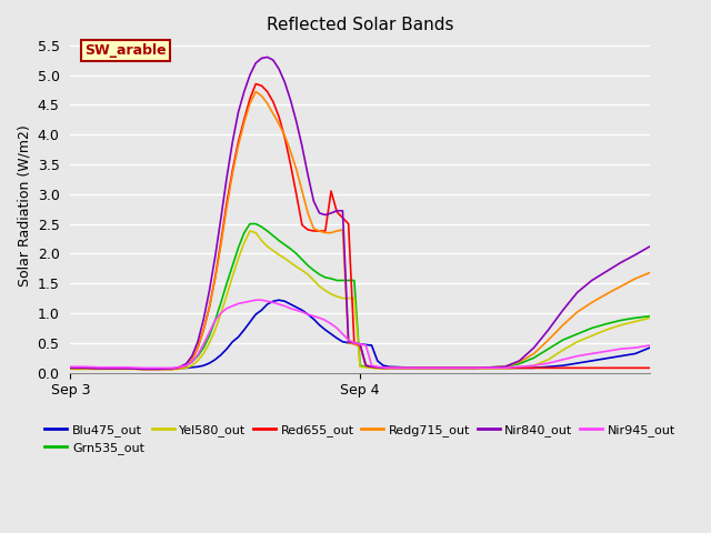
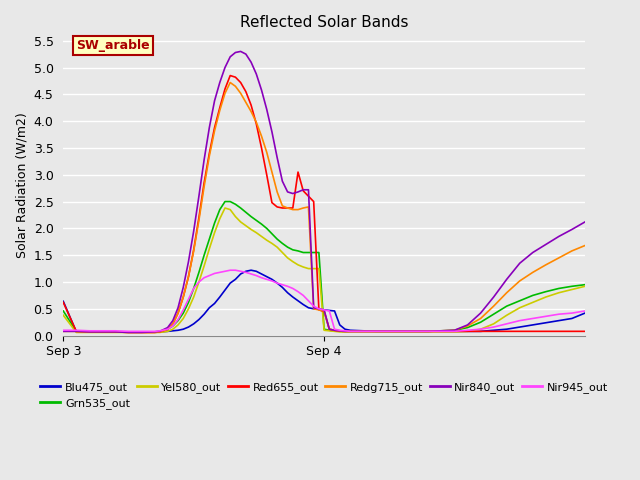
Blu475_out/Sep 3: 0.07 -> 0.64
Grn535_out/Sep 3: 0.08 -> 0.46
Yel580_out/Sep 3: 0.06 -> 0.38
Red655_out/Sep 3: 0.08 -> 0.62
